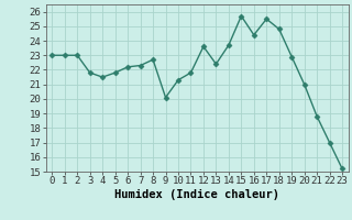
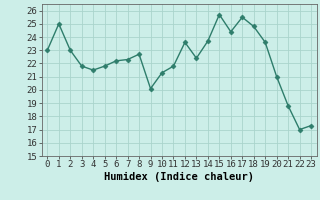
1: 23.0 -> 25.0
19: 22.9 -> 23.6
23: 15.2 -> 17.3
